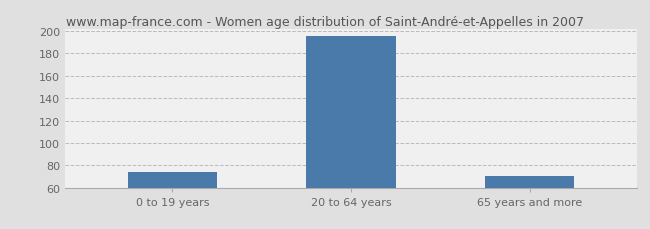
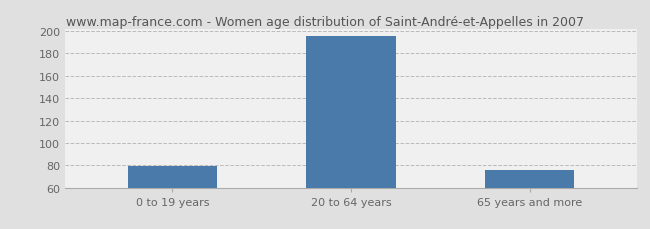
0 to 19 years: 74 -> 79
65 years and more: 70 -> 76
